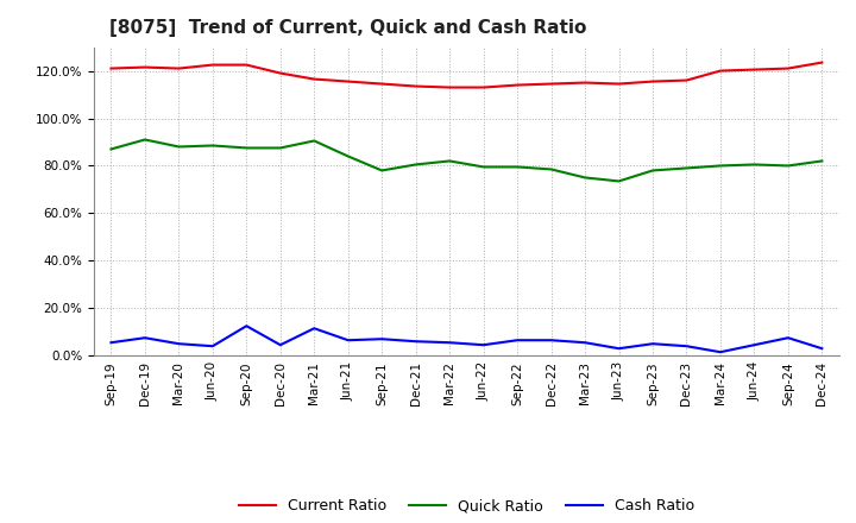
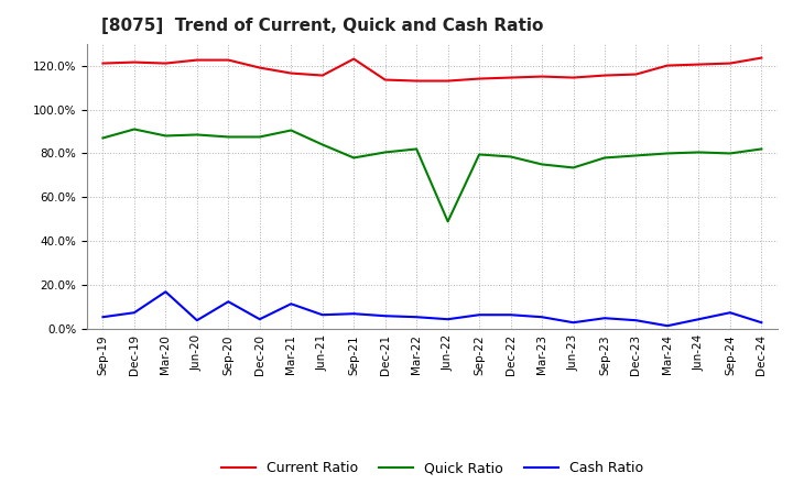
Cash Ratio/Mar-20: 5% -> 17%
Current Ratio/Sep-21: 114% -> 123%
Quick Ratio/Jun-22: 80% -> 49%
